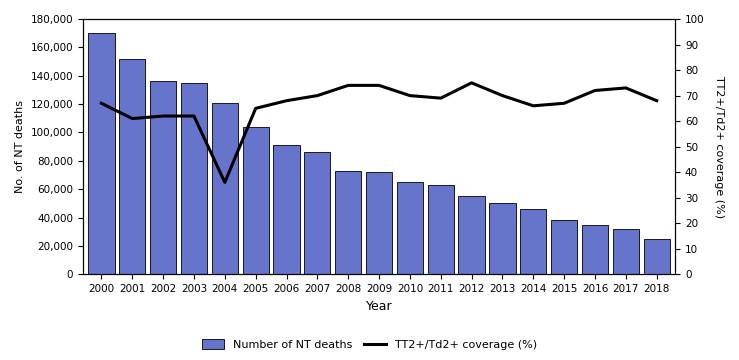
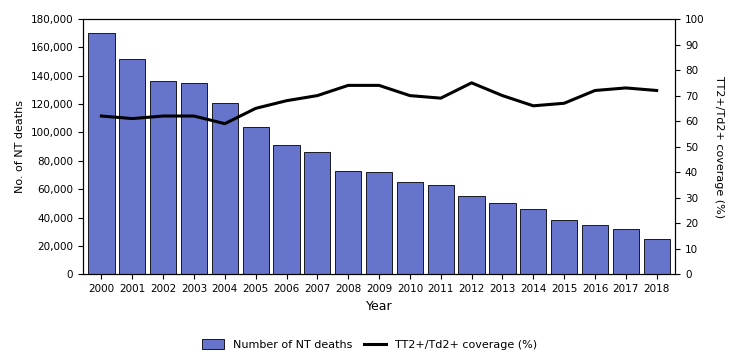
TT2+/Td2+ coverage (%)/2000: 67 -> 62
TT2+/Td2+ coverage (%)/2004: 36 -> 59
TT2+/Td2+ coverage (%)/2018: 68 -> 72
